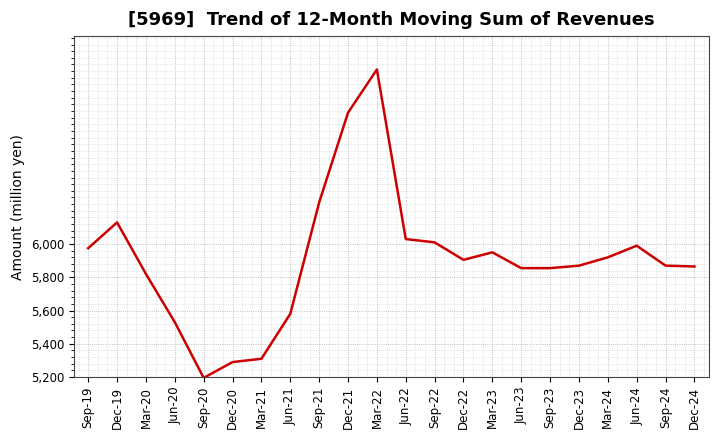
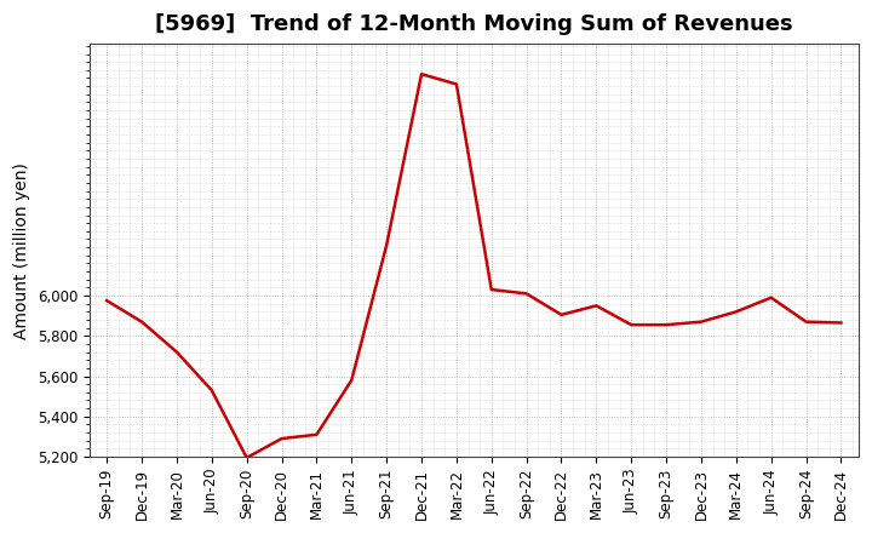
Dec-19: 6,130 -> 5,870
Mar-20: 5,820 -> 5,720
Dec-21: 6,790 -> 7,100
